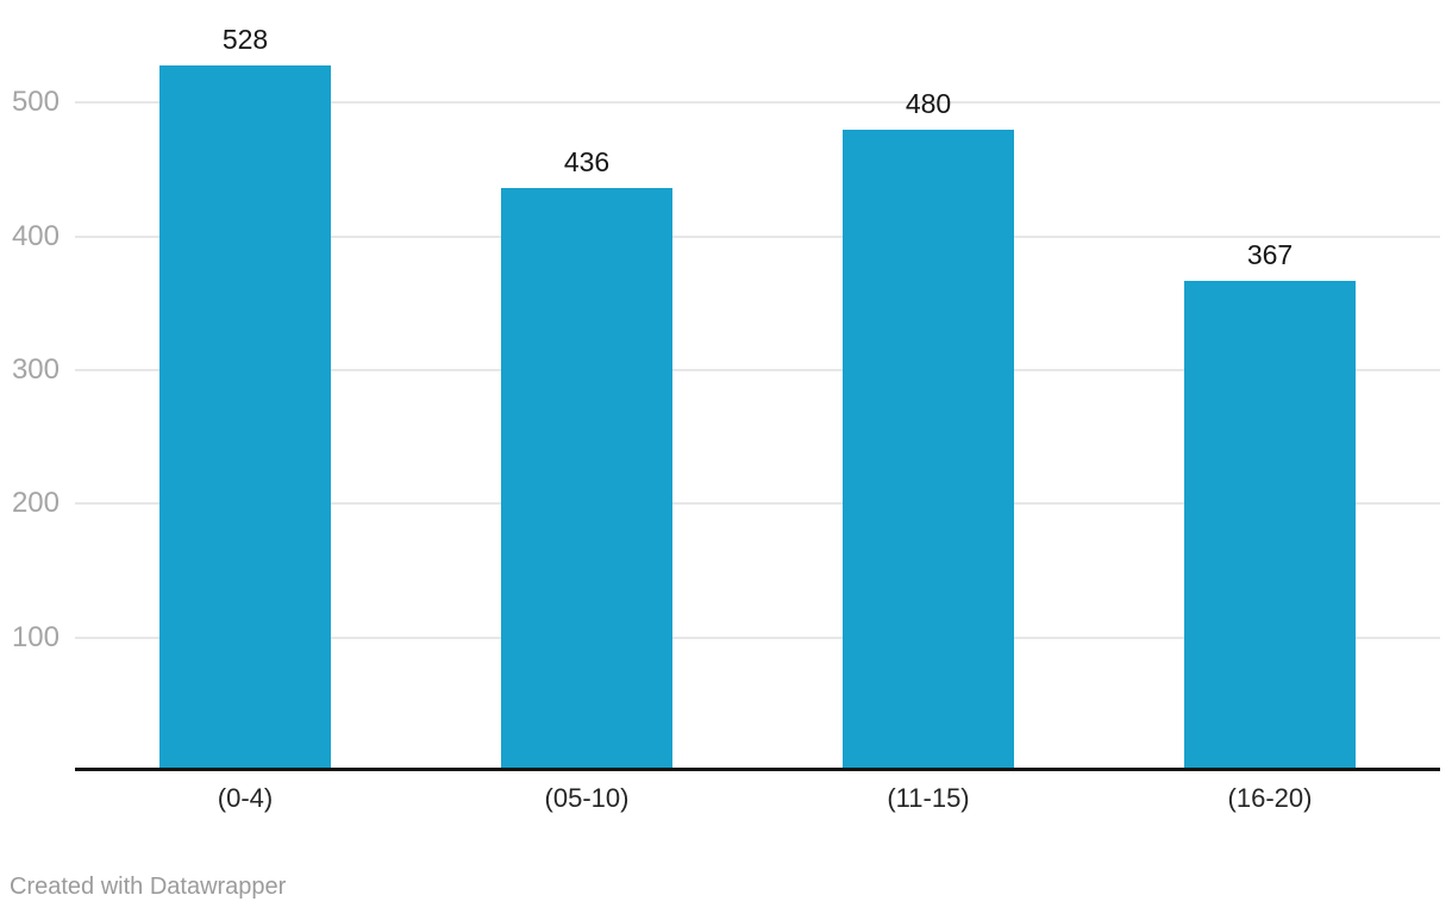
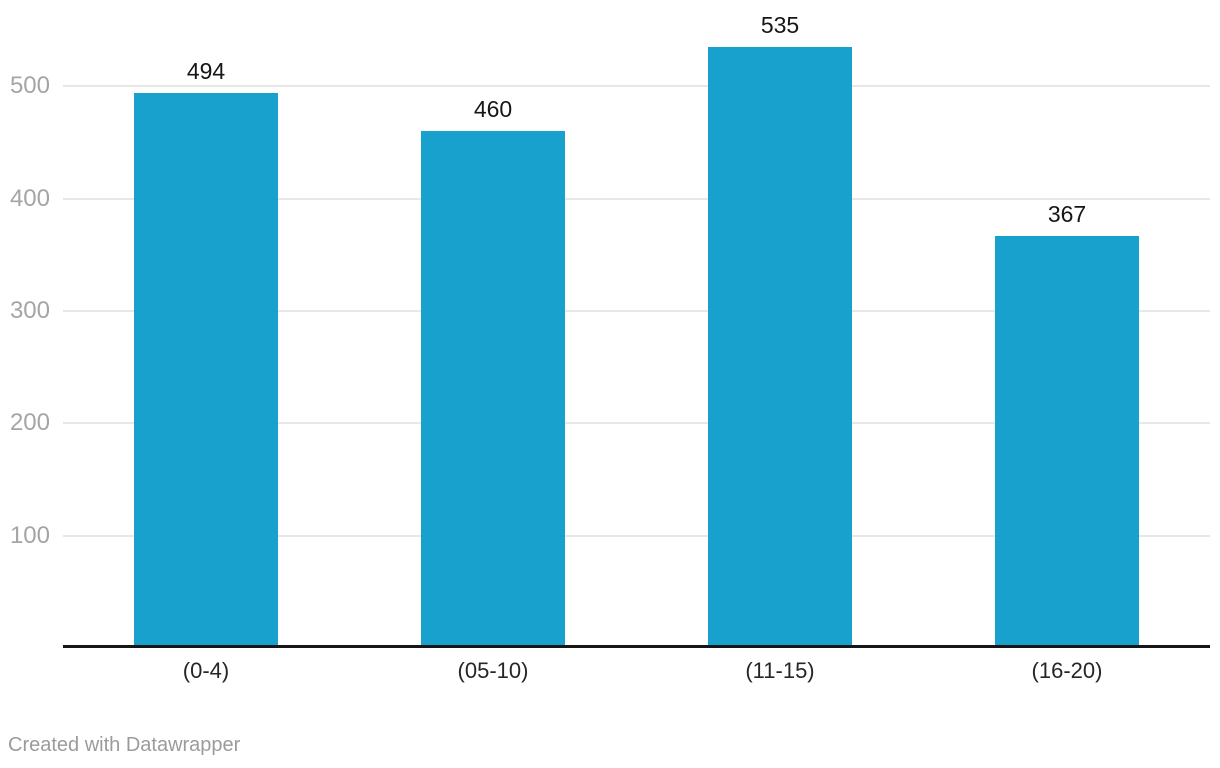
(0-4): 528 -> 494
(05-10): 436 -> 460
(11-15): 480 -> 535
